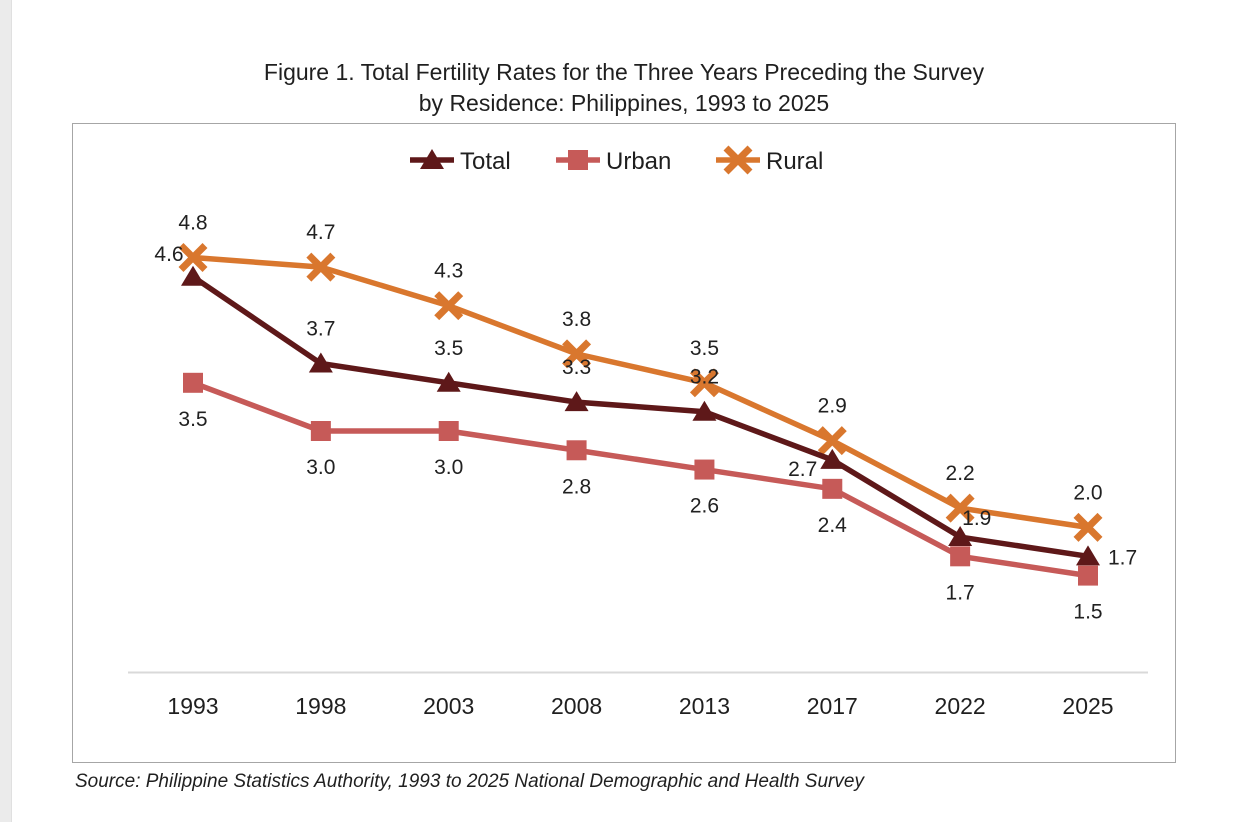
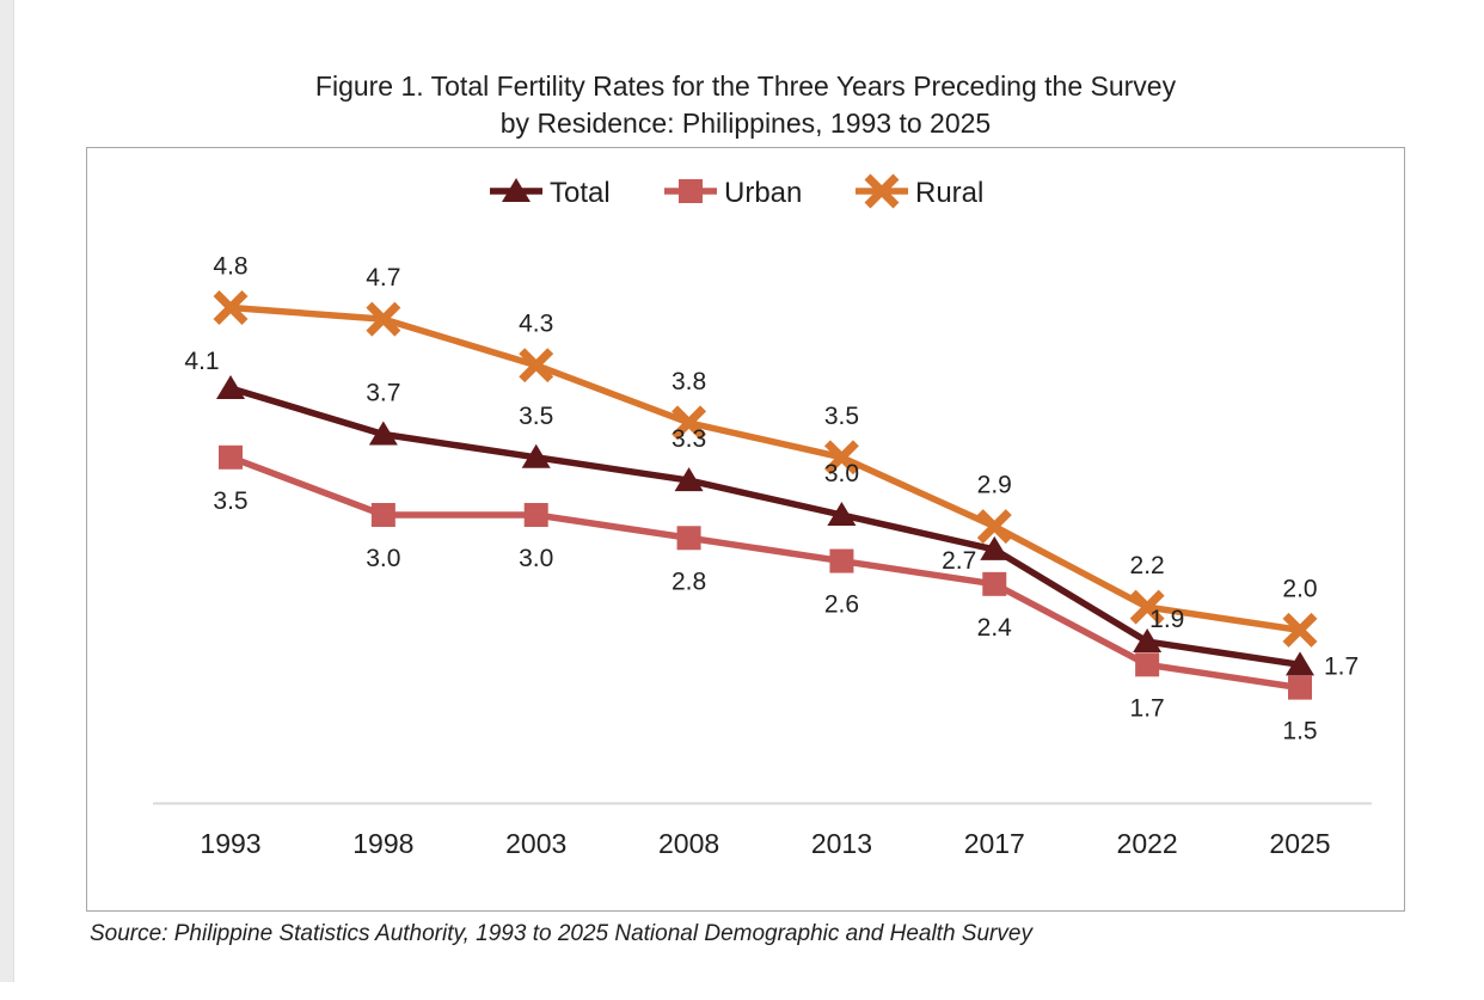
Total/1993: 4.6 -> 4.1
Total/2013: 3.2 -> 3.0
